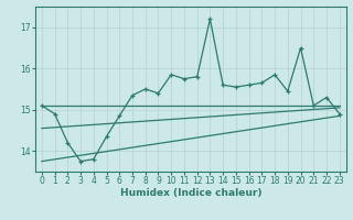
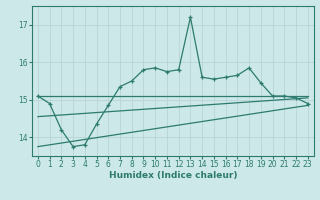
9: 15.40 -> 15.80
20: 16.50 -> 15.10
22: 15.30 -> 15.05
